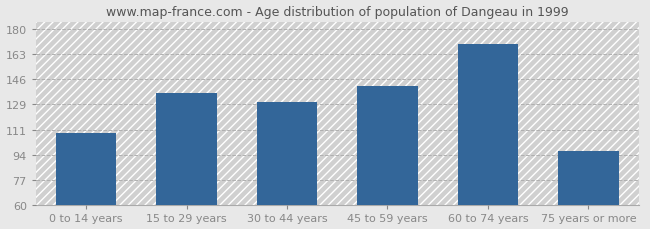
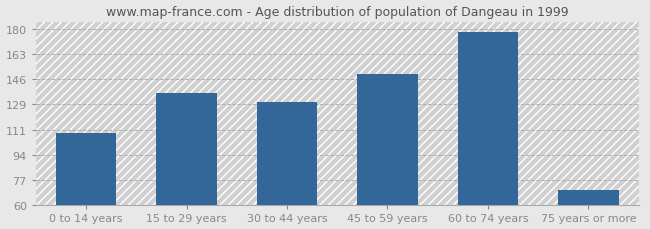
45 to 59 years: 141 -> 149
60 to 74 years: 170 -> 178
75 years or more: 97 -> 70
